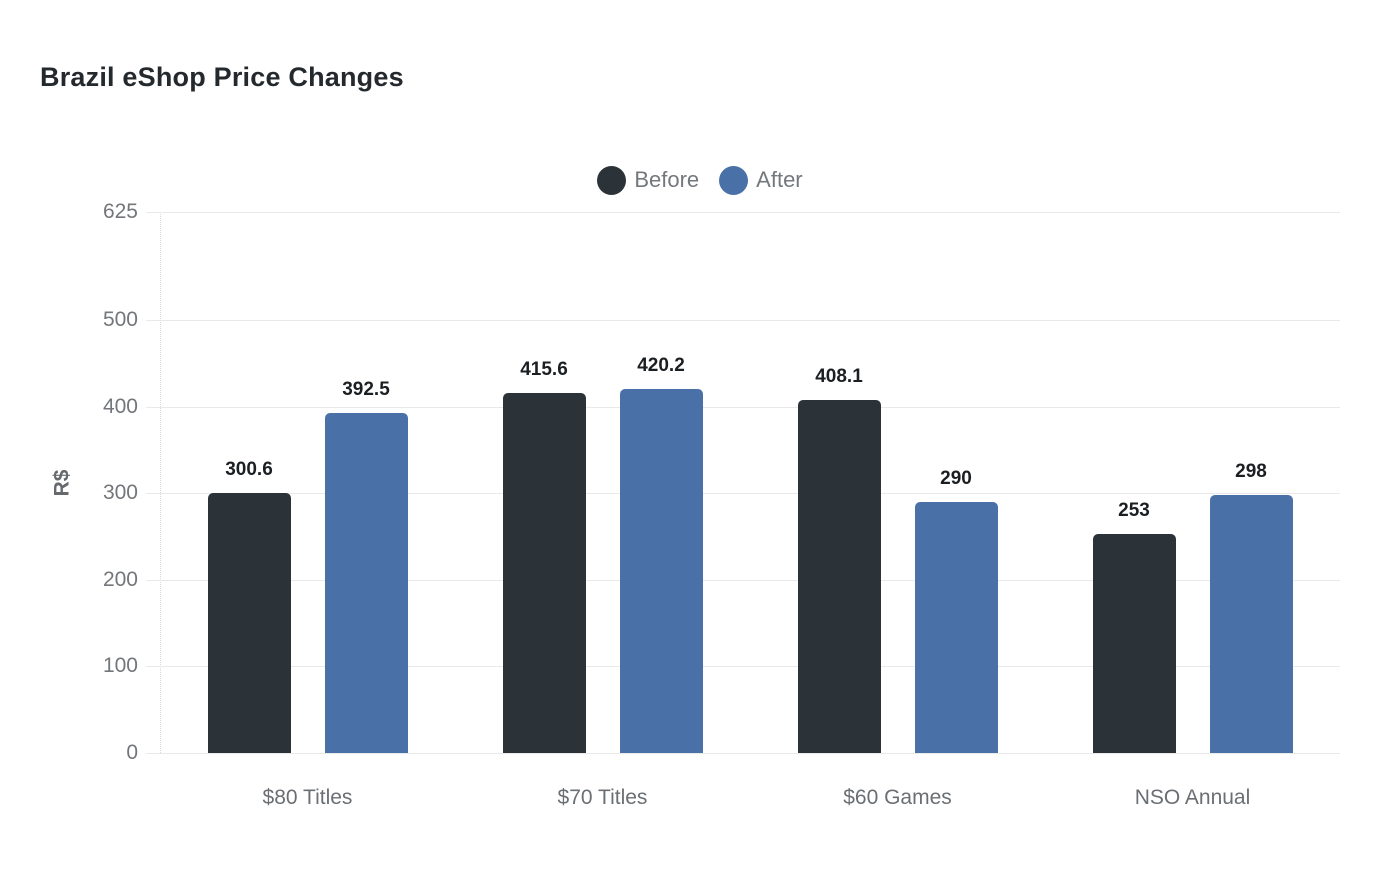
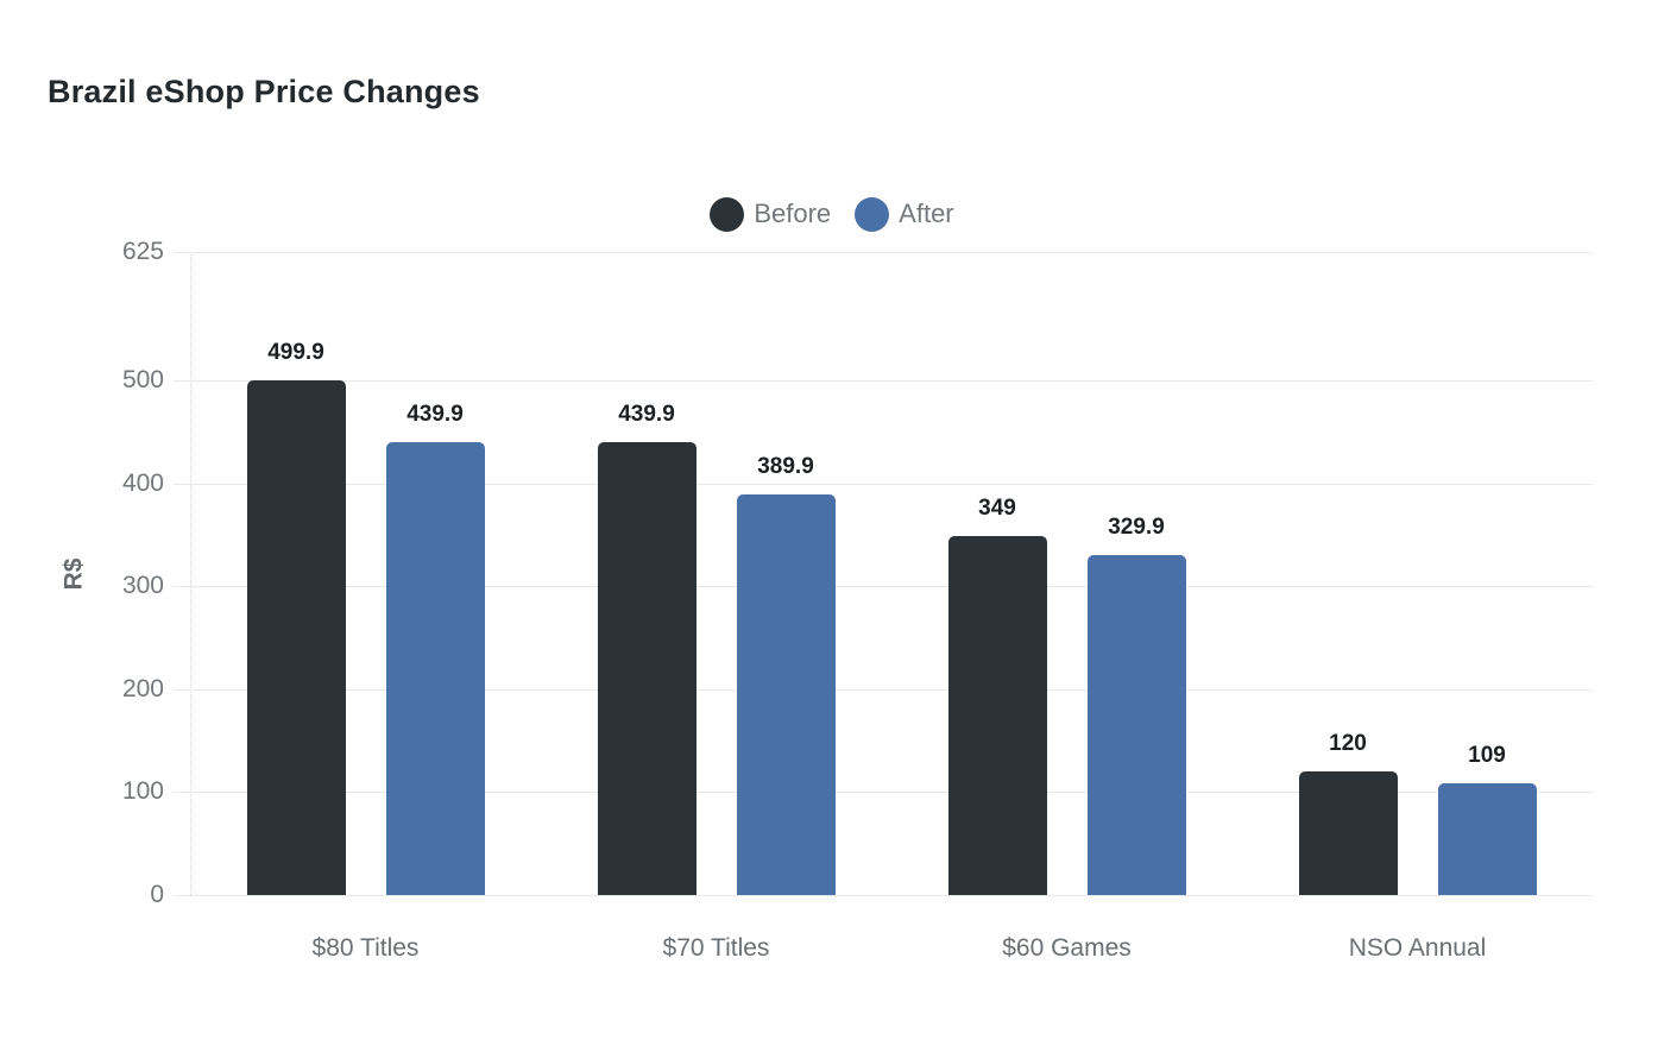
Before/$80 Titles: 300.6 -> 499.9
After/$80 Titles: 392.5 -> 439.9
Before/$70 Titles: 415.6 -> 439.9
After/$70 Titles: 420.2 -> 389.9
Before/$60 Games: 408.1 -> 349
After/$60 Games: 290 -> 329.9
Before/NSO Annual: 253 -> 120
After/NSO Annual: 298 -> 109
